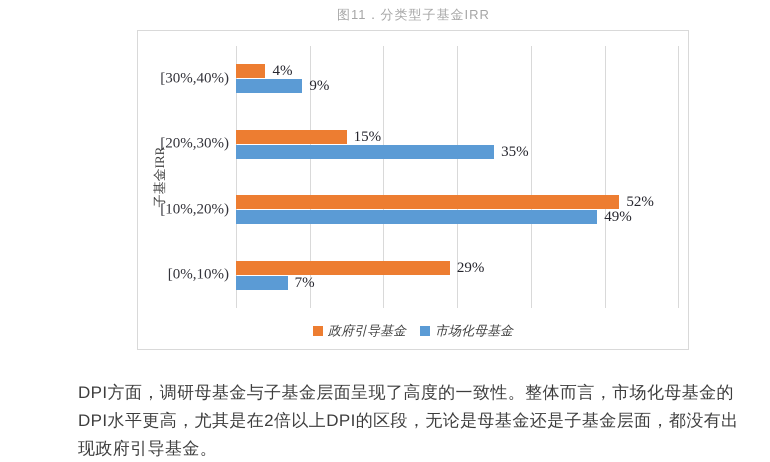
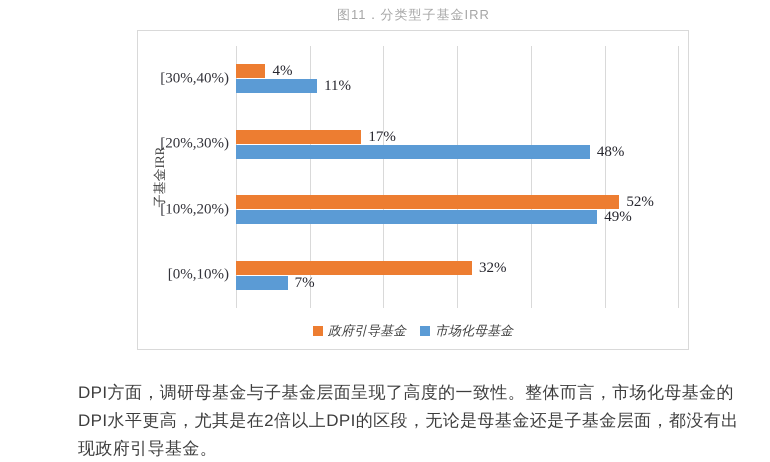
市场化母基金/[30%,40%): 9% -> 11%
政府引导基金/[20%,30%): 15% -> 17%
市场化母基金/[20%,30%): 35% -> 48%
政府引导基金/[0%,10%): 29% -> 32%
